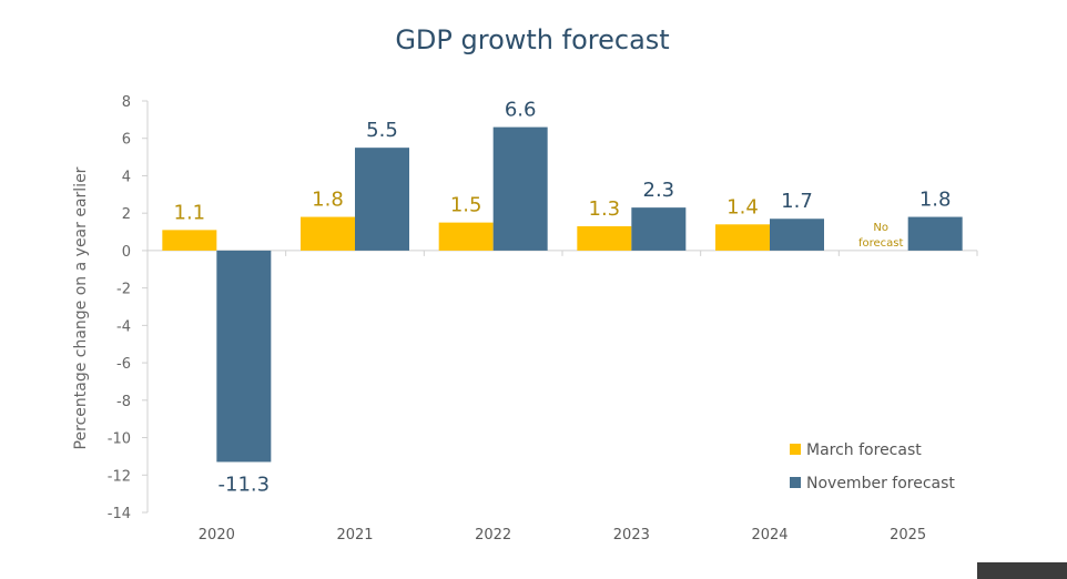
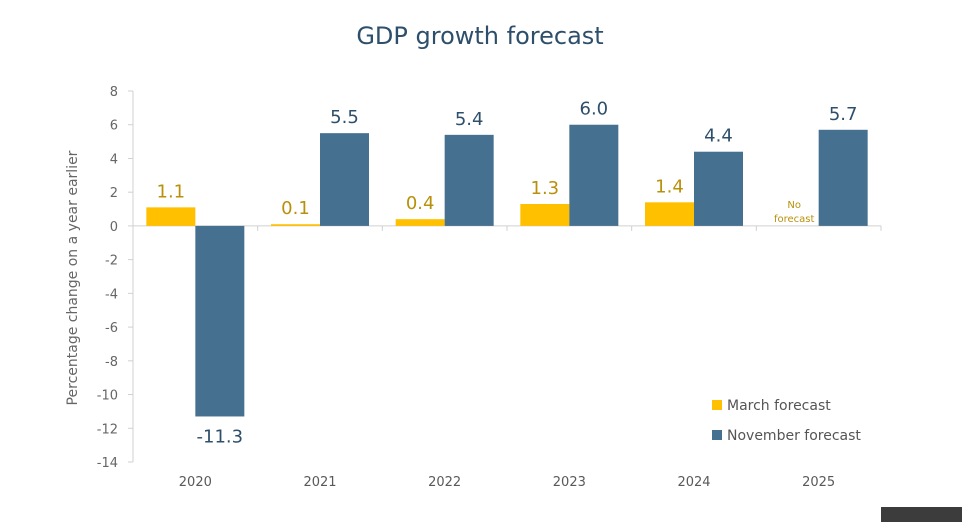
March forecast/2021: 1.8 -> 0.1
March forecast/2022: 1.5 -> 0.4
November forecast/2022: 6.6 -> 5.4
November forecast/2023: 2.3 -> 6.0
November forecast/2024: 1.7 -> 4.4
November forecast/2025: 1.8 -> 5.7
